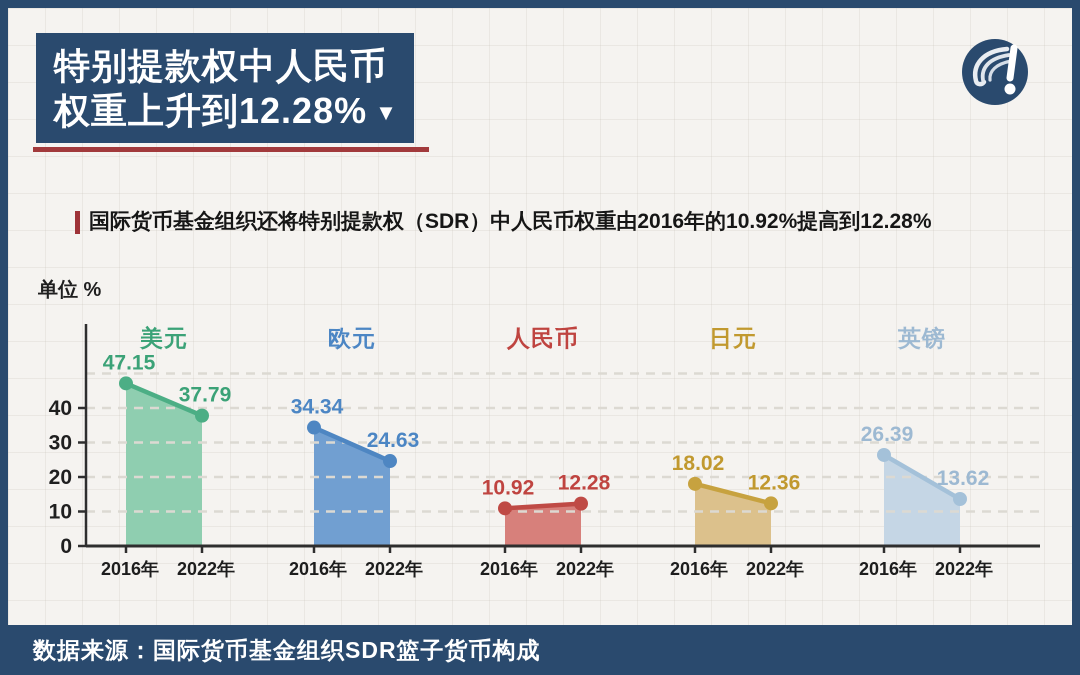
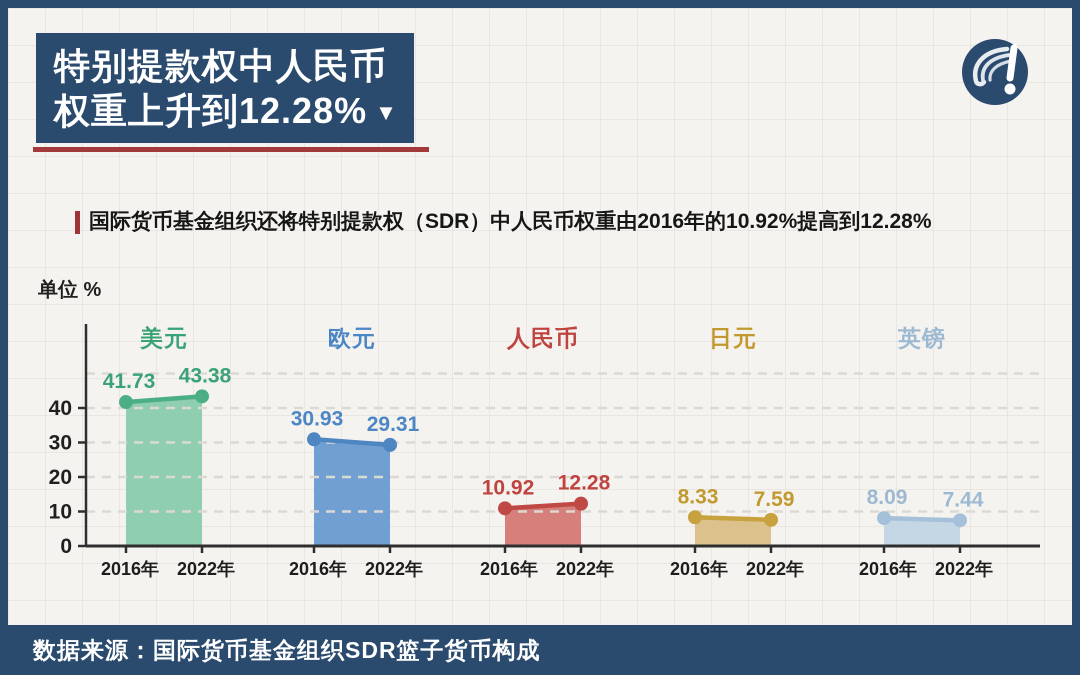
美元/2016年: 47.15 -> 41.73
欧元/2016年: 34.34 -> 30.93
日元/2016年: 18.02 -> 8.33
英镑/2016年: 26.39 -> 8.09
美元/2022年: 37.79 -> 43.38
欧元/2022年: 24.63 -> 29.31
日元/2022年: 12.36 -> 7.59
英镑/2022年: 13.62 -> 7.44
